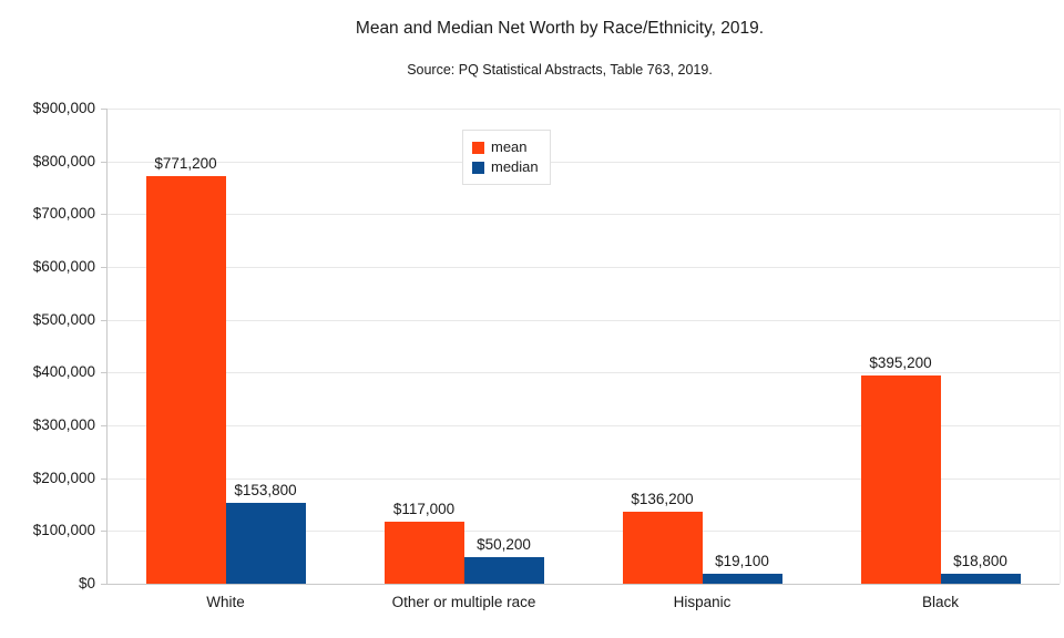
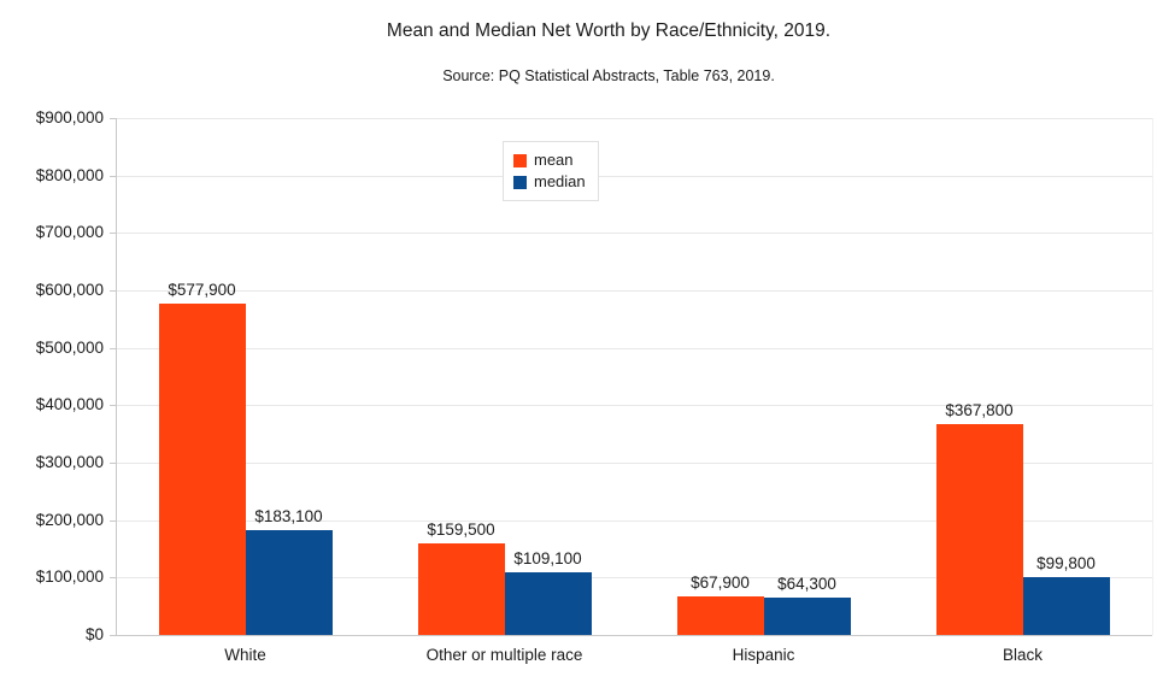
mean/White: $771,200 -> $577,900
median/White: $153,800 -> $183,100
mean/Other or multiple race: $117,000 -> $159,500
median/Other or multiple race: $50,200 -> $109,100
mean/Hispanic: $136,200 -> $67,900
median/Hispanic: $19,100 -> $64,300
mean/Black: $395,200 -> $367,800
median/Black: $18,800 -> $99,800
